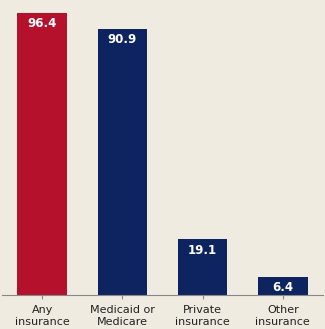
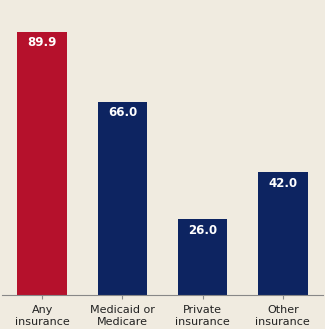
Any insurance: 96.4 -> 89.9
Medicaid or Medicare: 90.9 -> 66.0
Private insurance: 19.1 -> 26.0
Other insurance: 6.4 -> 42.0
